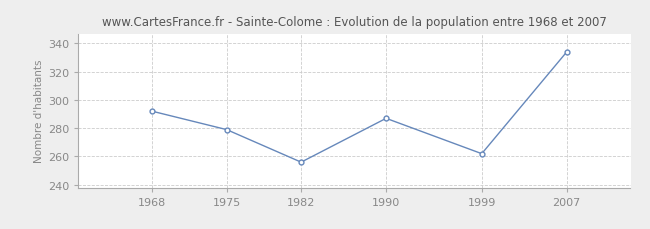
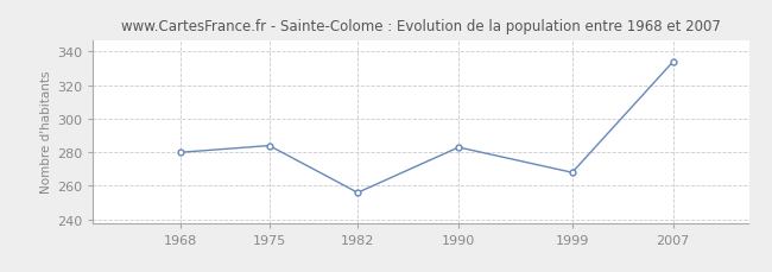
1968: 292 -> 280
1975: 279 -> 284
1990: 287 -> 283
1999: 262 -> 268
